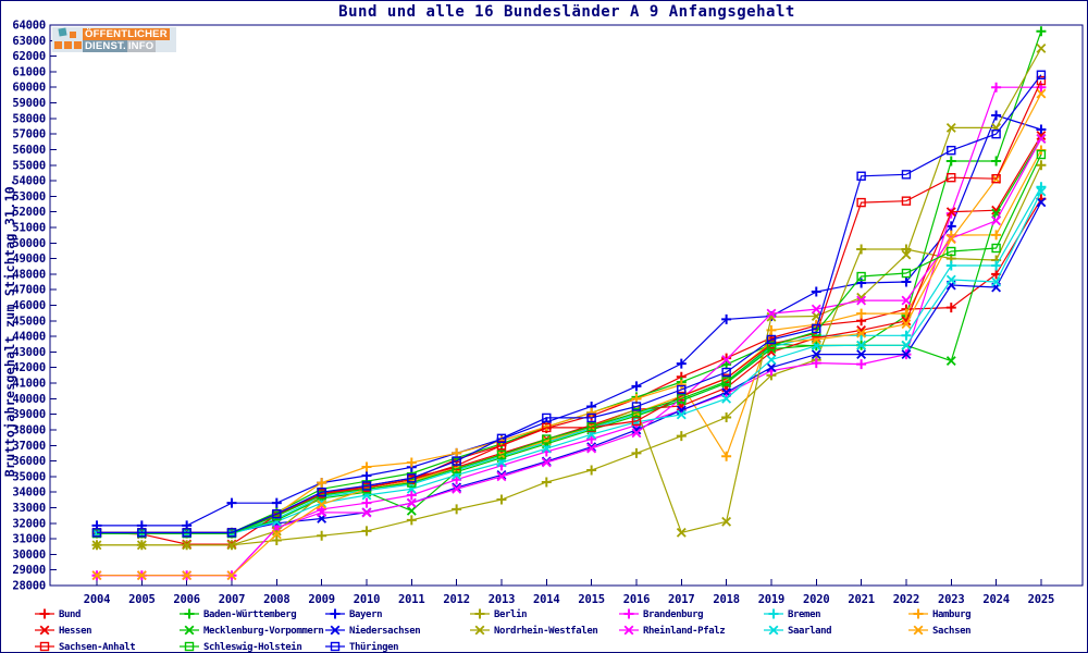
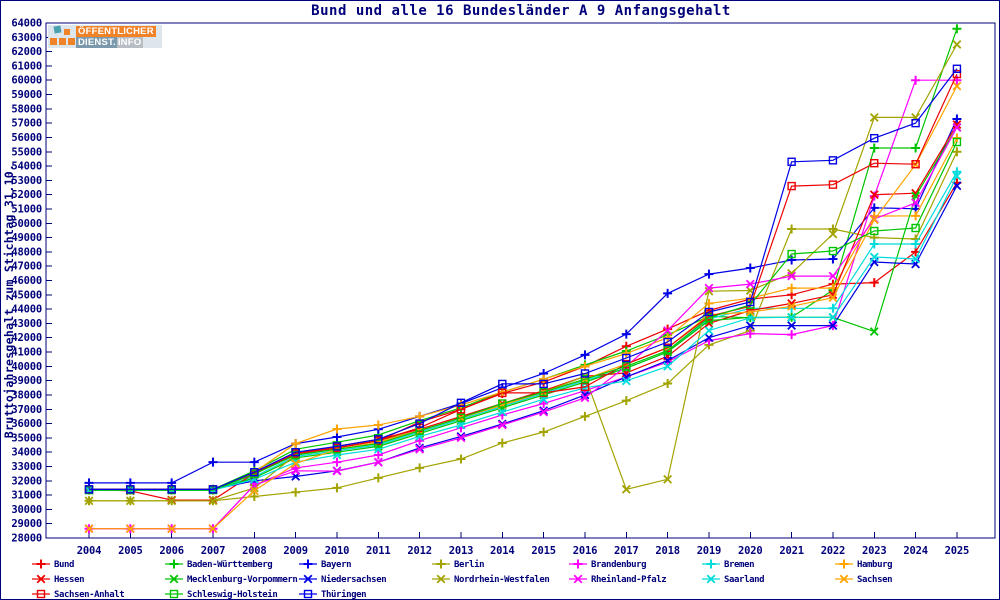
Mecklenburg-Vorpommern/2011: 32800 -> 34400
Hamburg/2018: 36300 -> 42000
Bayern/2019: 45300 -> 46400
Bayern/2024: 58200 -> 51000
